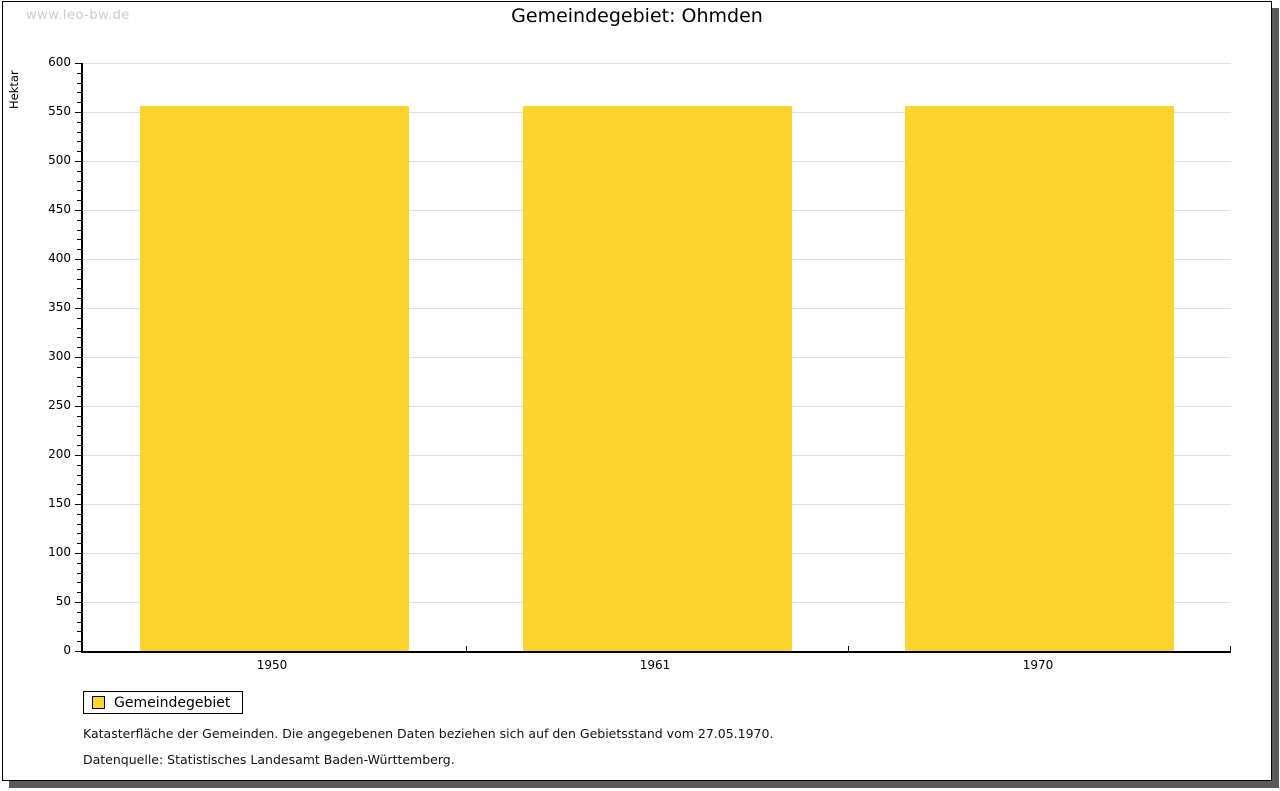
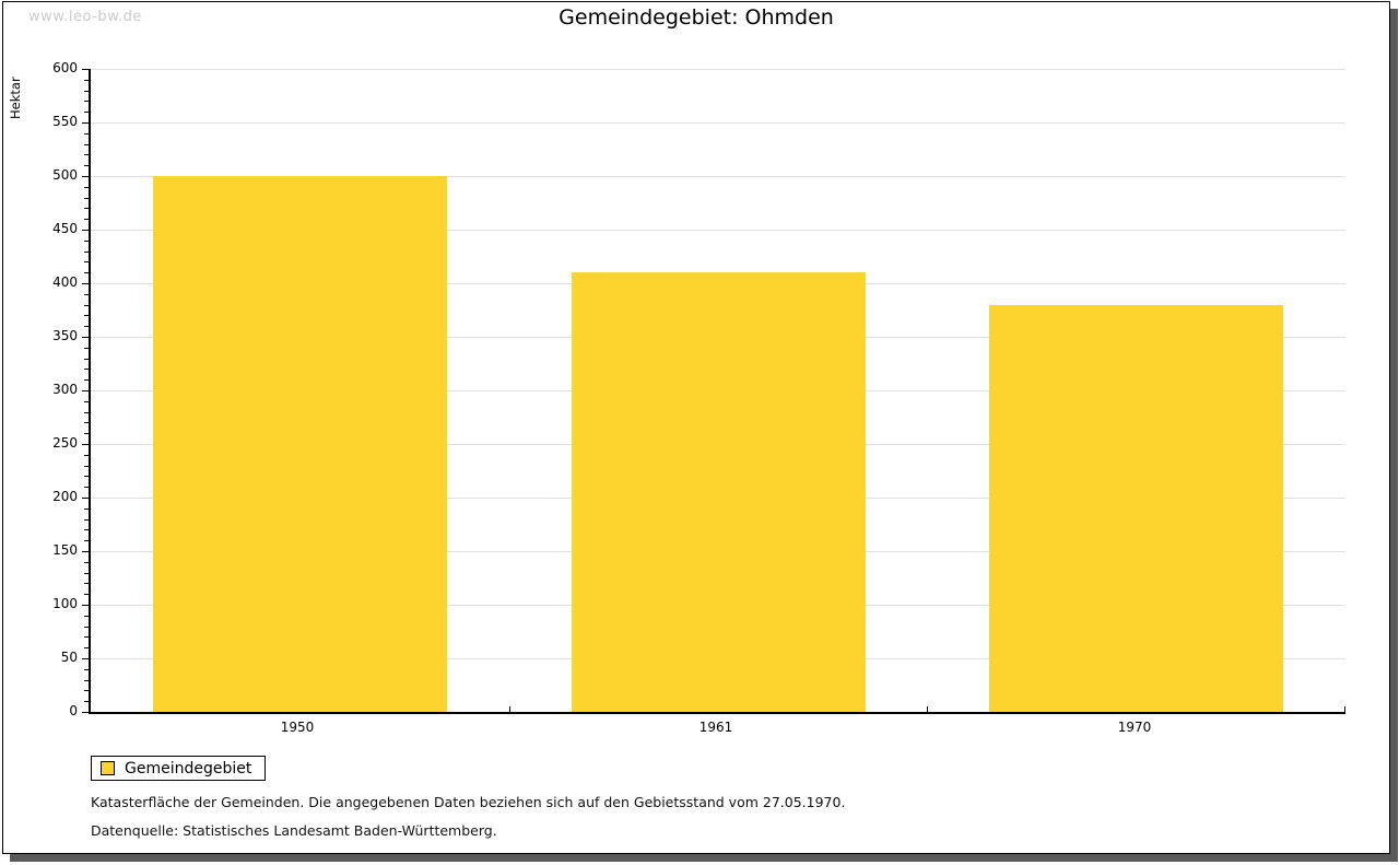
1950: 560 -> 500
1961: 560 -> 410
1970: 560 -> 380
